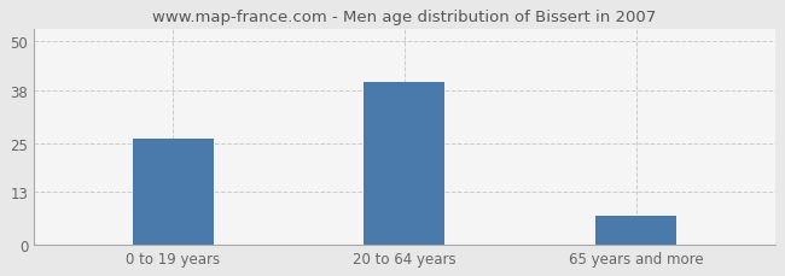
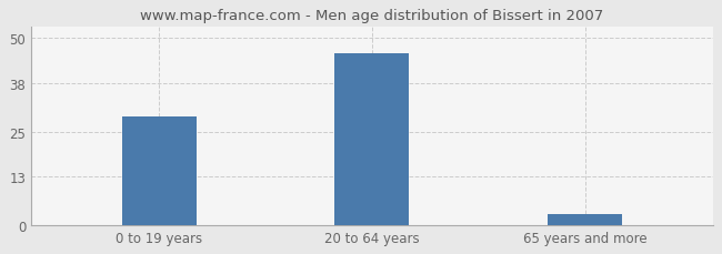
0 to 19 years: 26 -> 29
20 to 64 years: 40 -> 46
65 years and more: 7 -> 3
